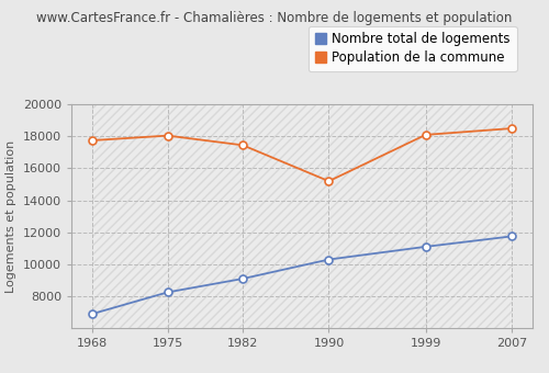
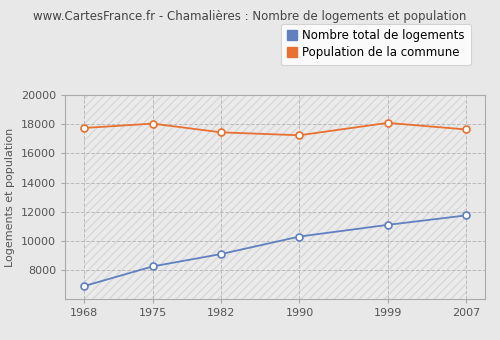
Population de la commune/1990: 15200 -> 17200
Population de la commune/2007: 18500 -> 17600
